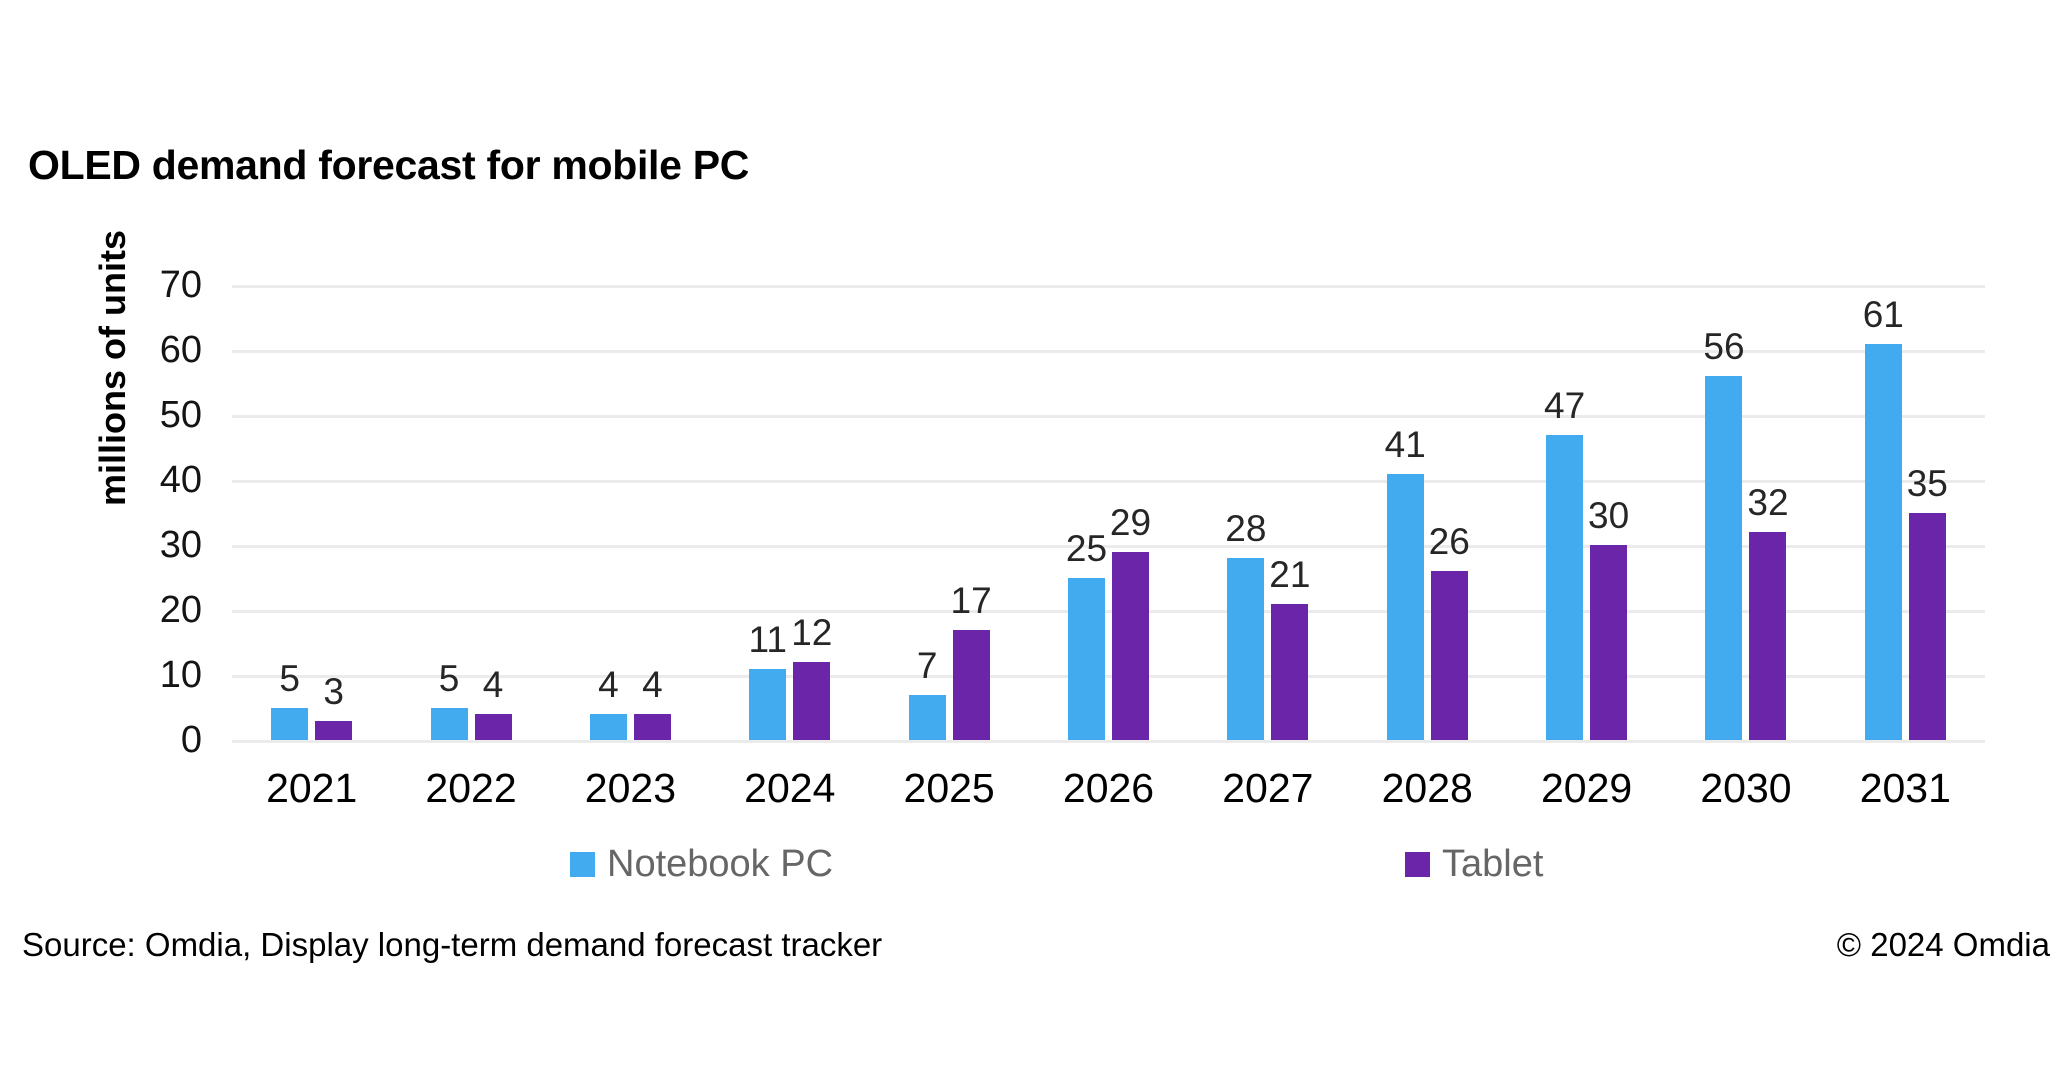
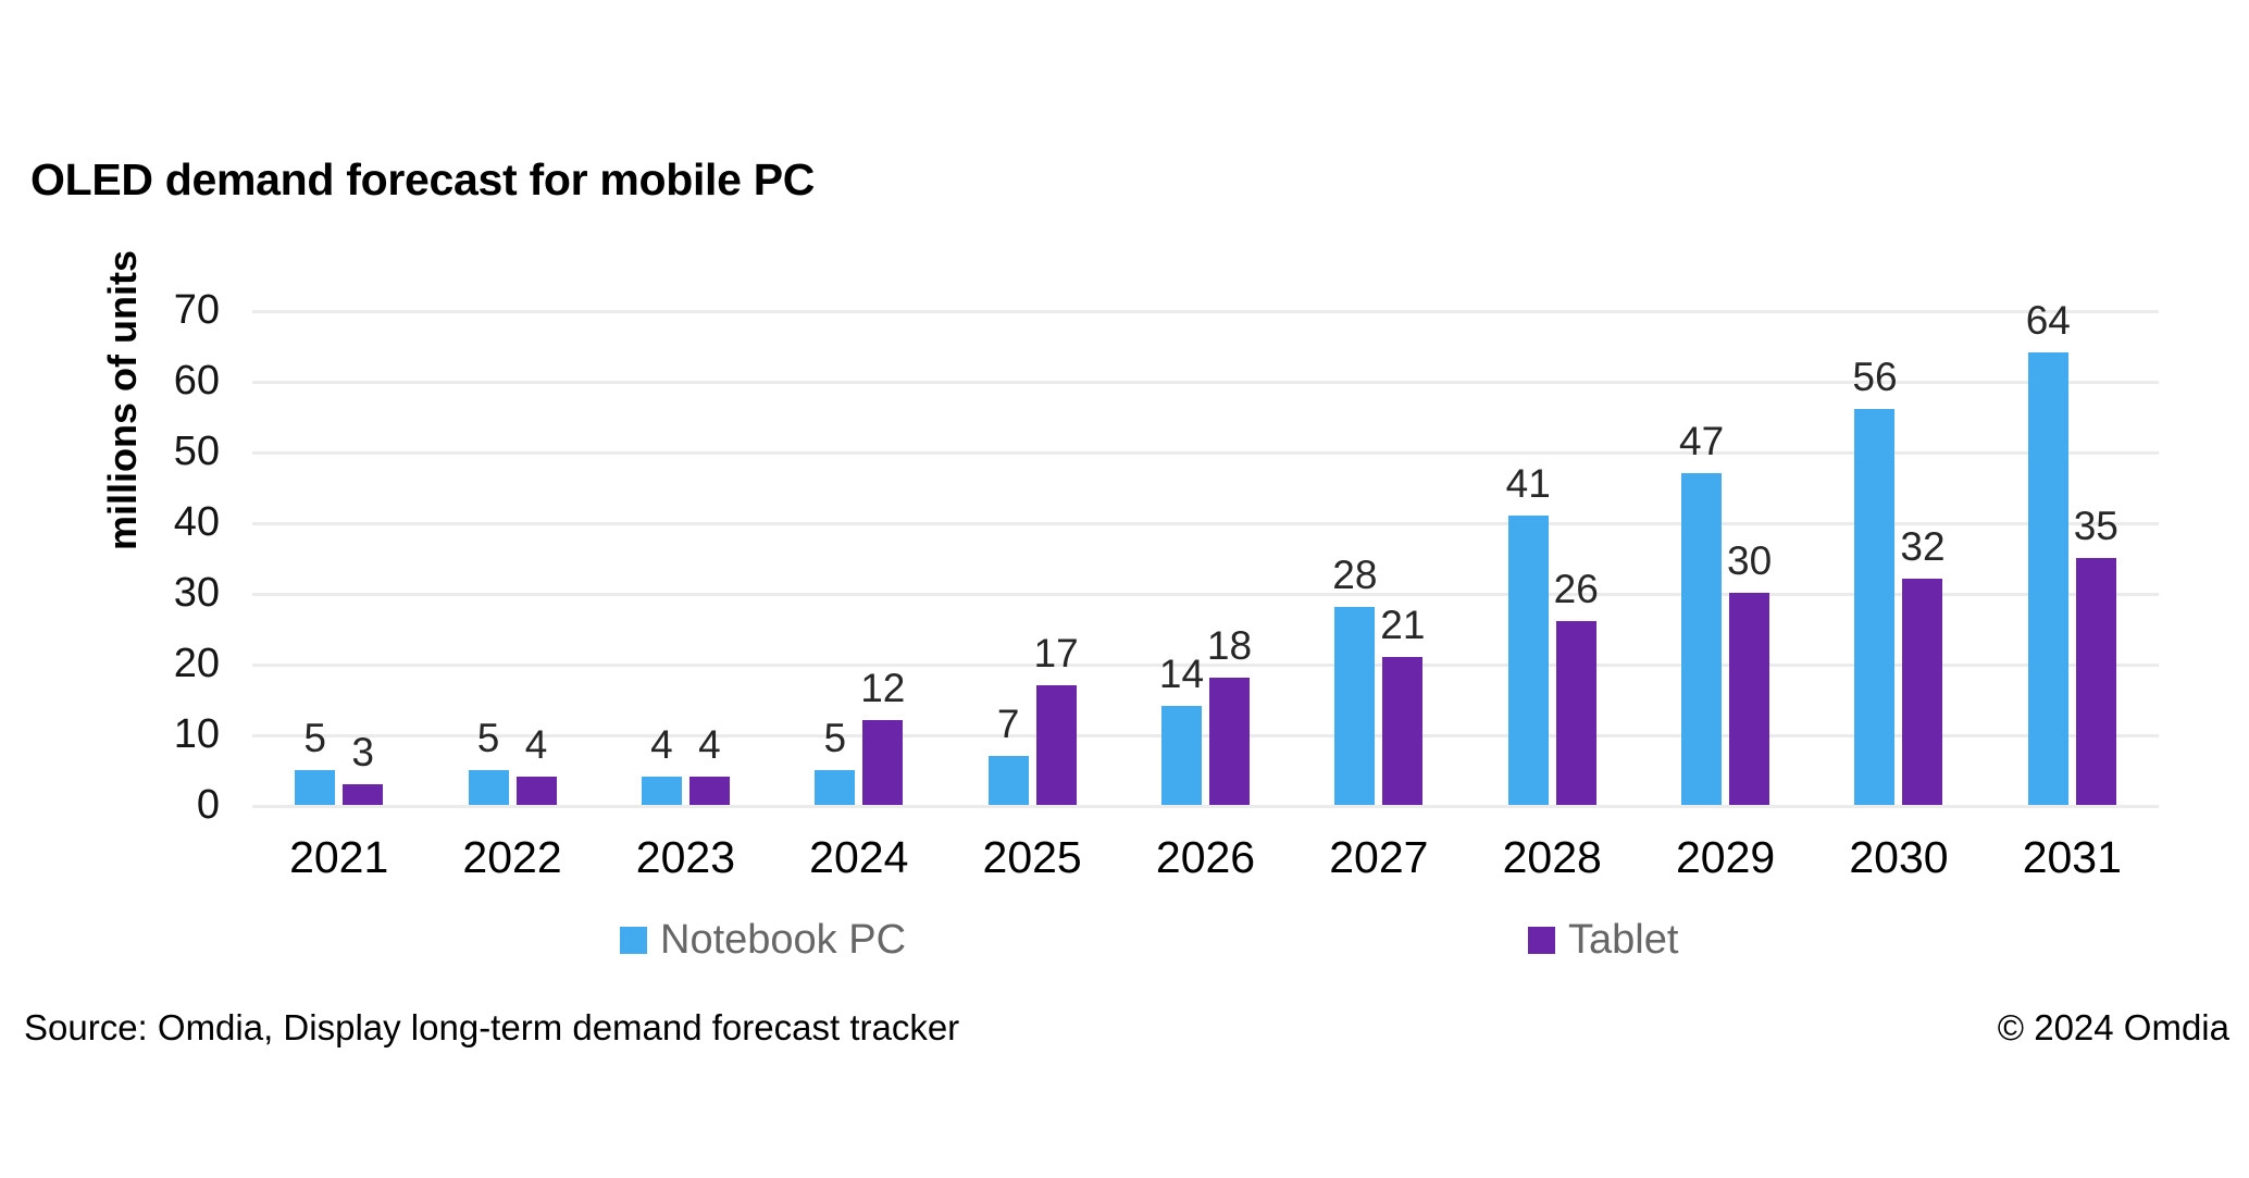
Notebook PC/2024: 11 -> 5
Notebook PC/2026: 25 -> 14
Tablet/2026: 29 -> 18
Notebook PC/2031: 61 -> 64
